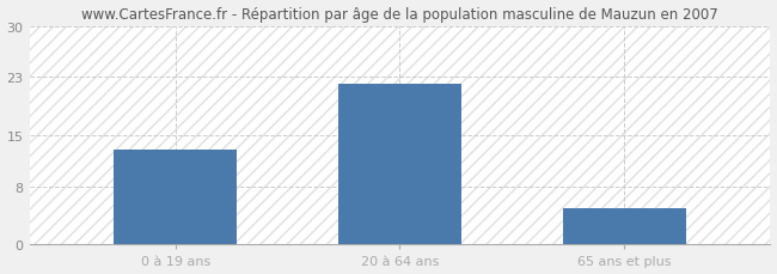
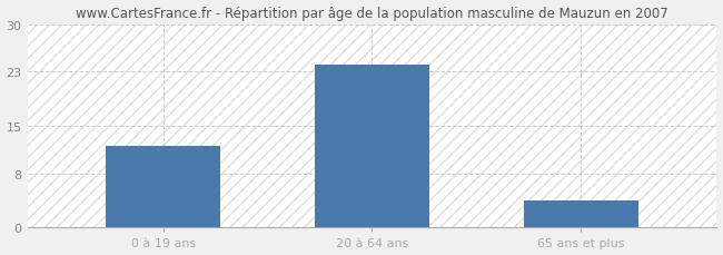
0 à 19 ans: 13 -> 12
20 à 64 ans: 22 -> 24
65 ans et plus: 5 -> 4
